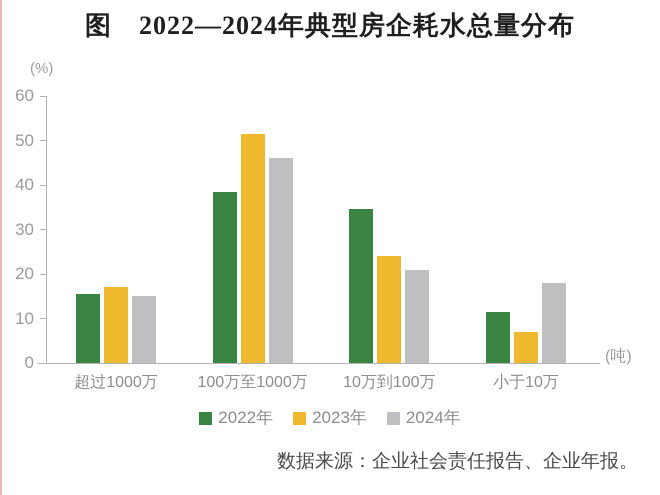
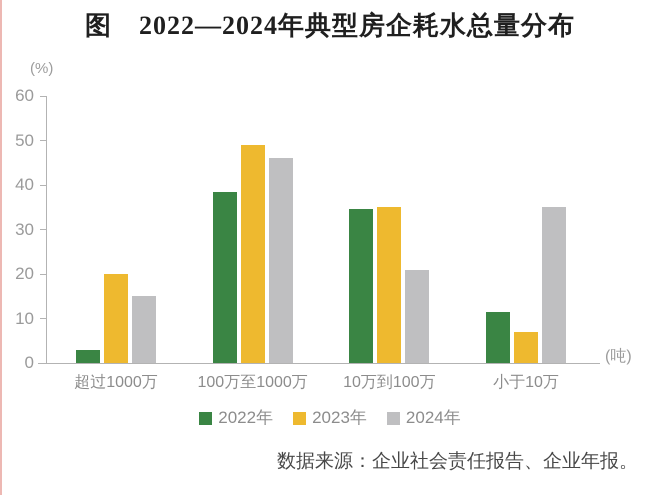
2022年/超过1000万: 16 -> 3
2023年/超过1000万: 17 -> 20
2023年/100万至1000万: 52 -> 49
2023年/10万到100万: 24 -> 35
2024年/小于10万: 18 -> 35
